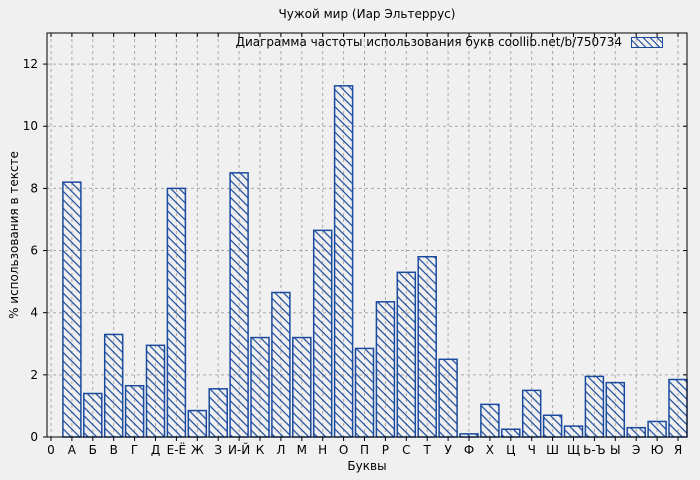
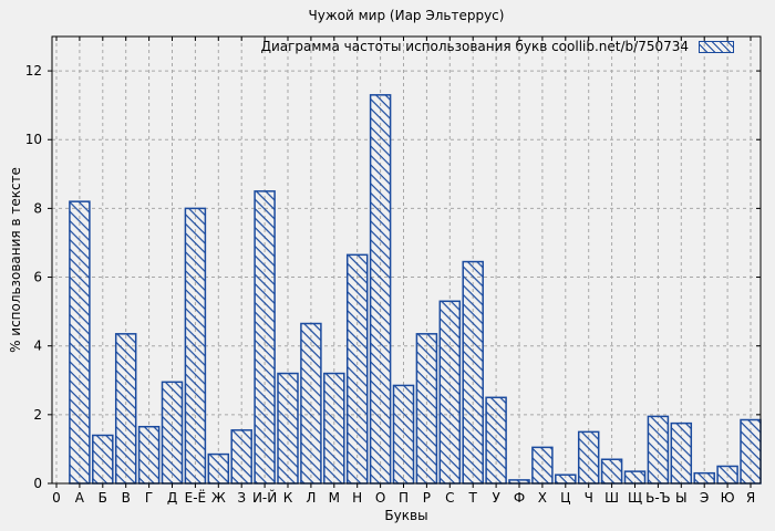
В: 3.3 -> 4.3
Т: 5.8 -> 6.5
